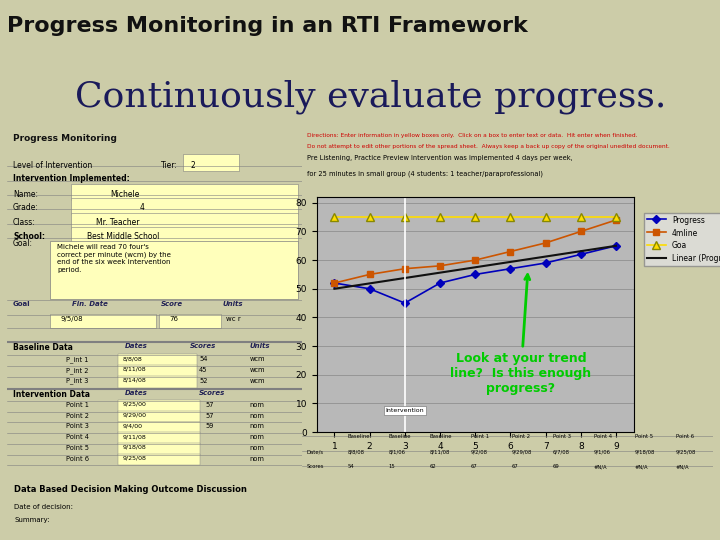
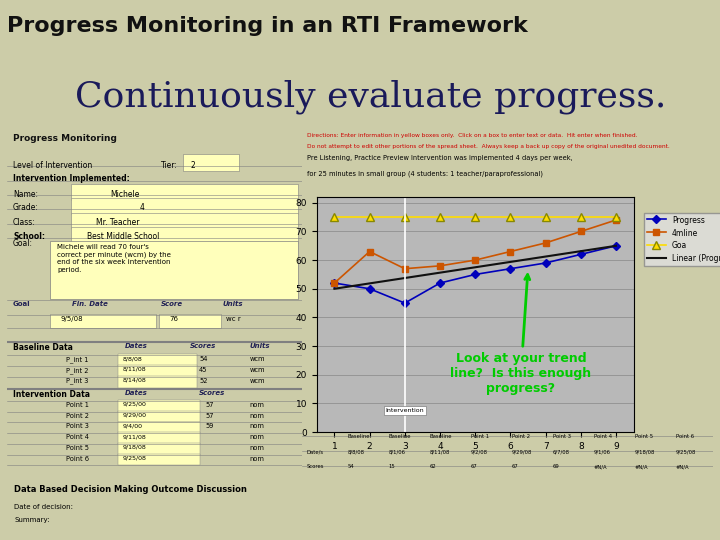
4mline/2: 55 -> 63
